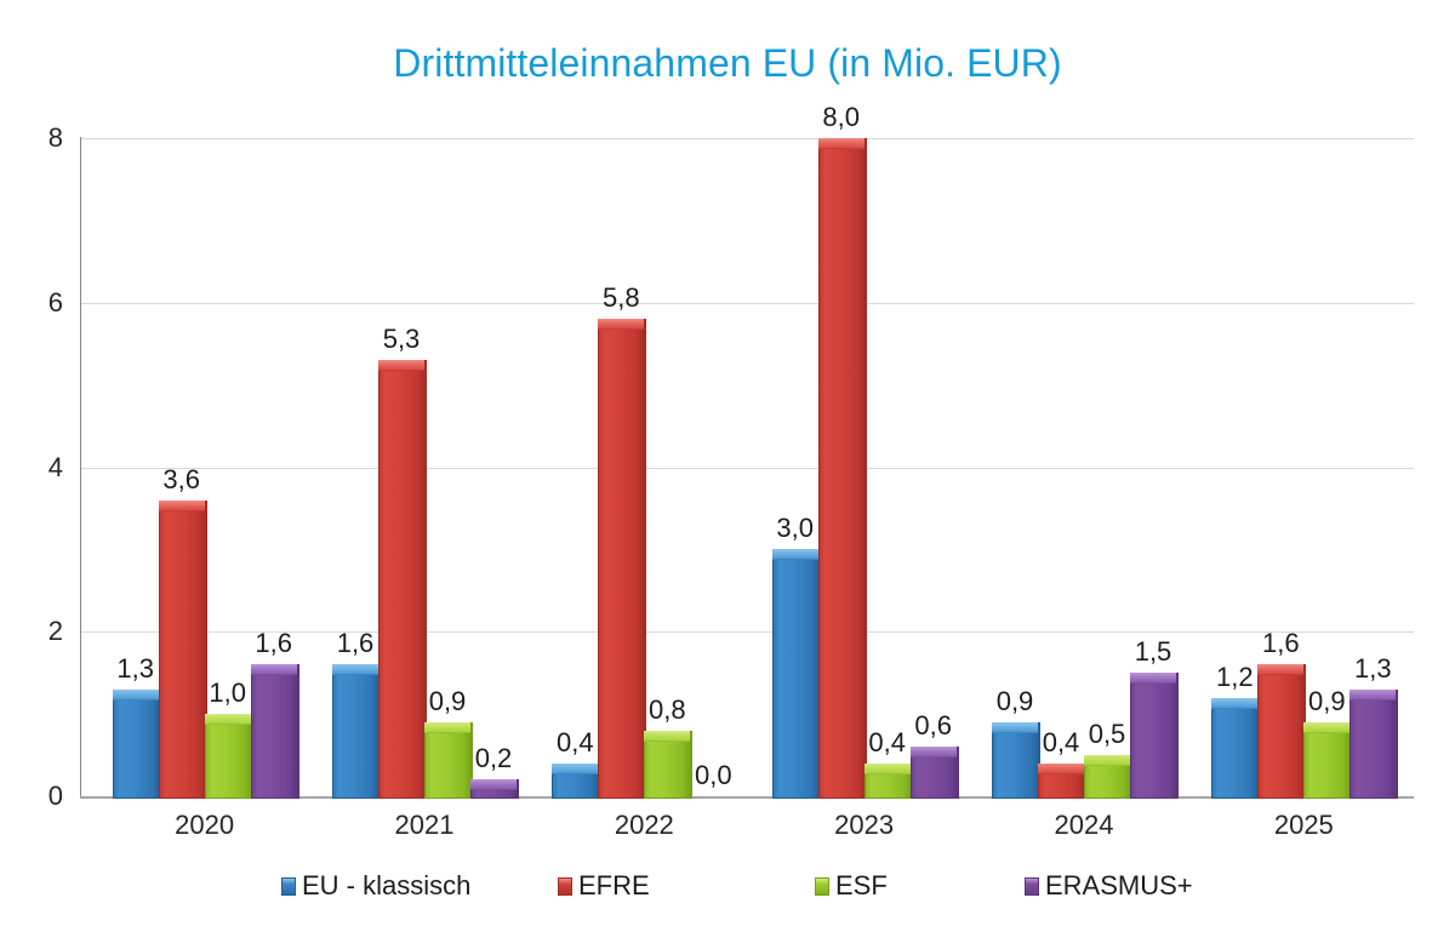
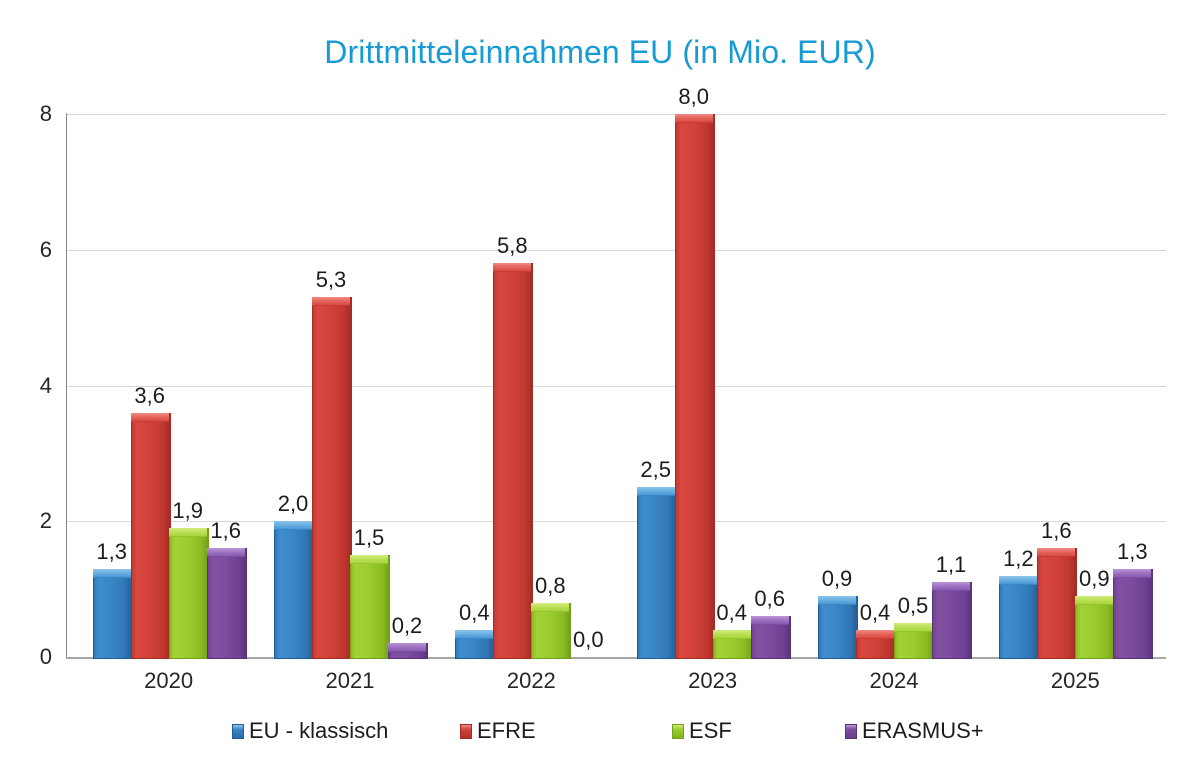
ESF/2020: 1,0 -> 1,9
EU - klassisch/2021: 1,6 -> 2,0
ESF/2021: 0,9 -> 1,5
EU - klassisch/2023: 3,0 -> 2,5
ERASMUS+/2024: 1,5 -> 1,1
